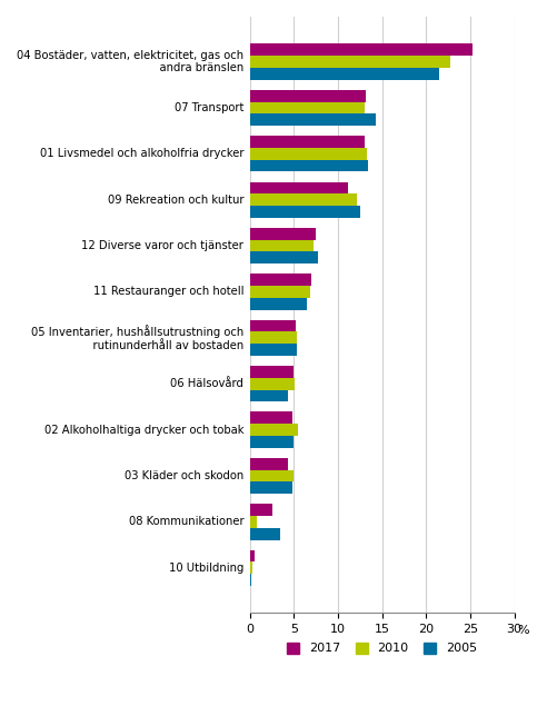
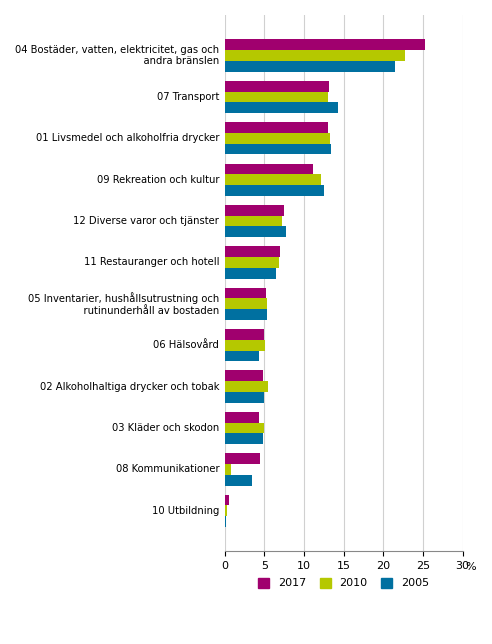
2017/08 Kommunikationer: 2.5 -> 4.4
